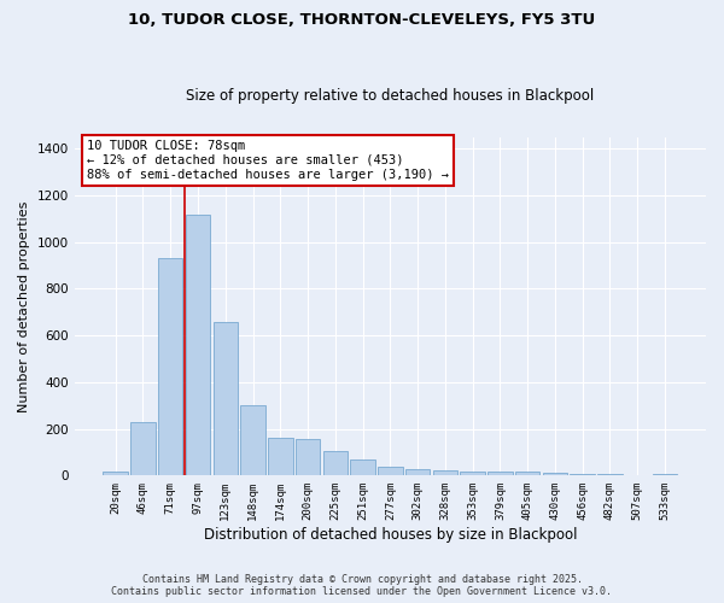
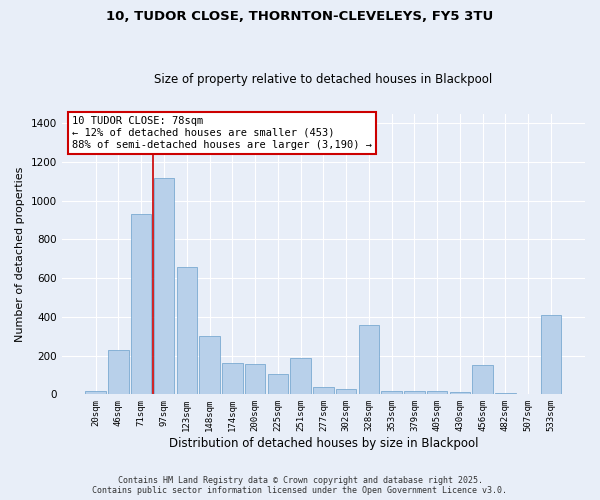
251sqm: 70 -> 190
328sqm: 20 -> 360
456sqm: 10 -> 150
533sqm: 10 -> 410
